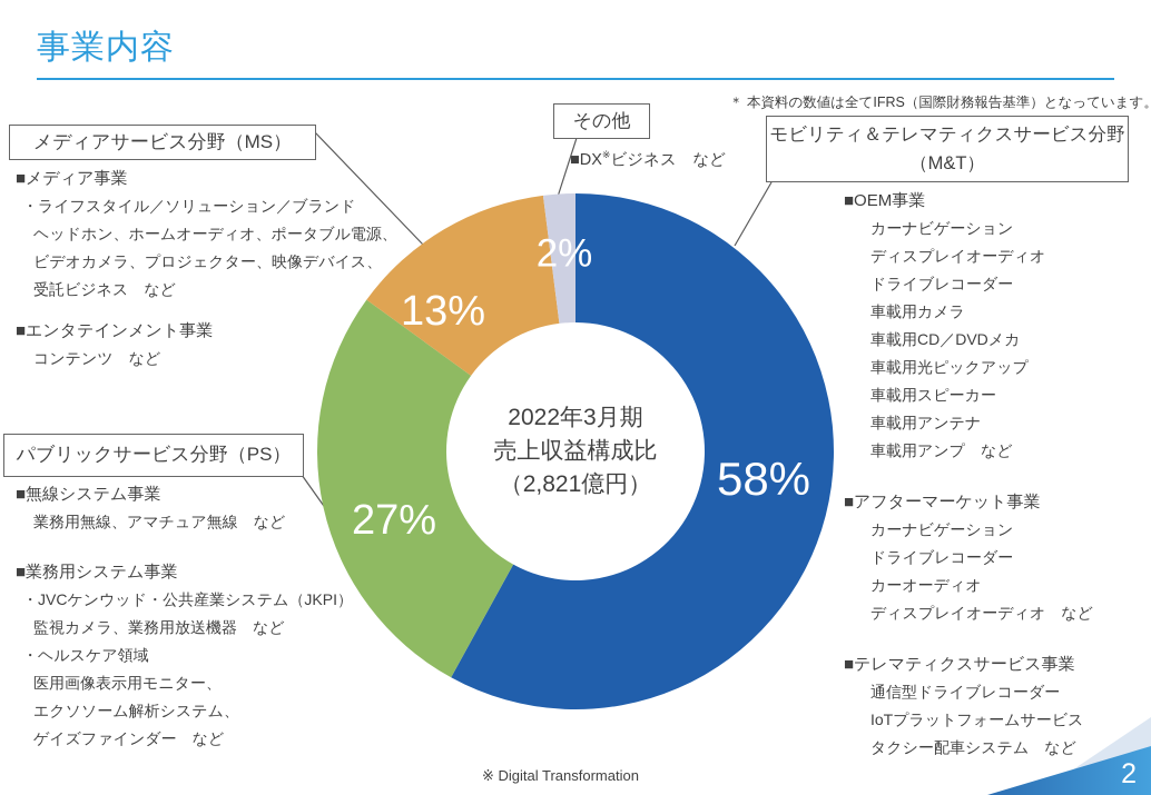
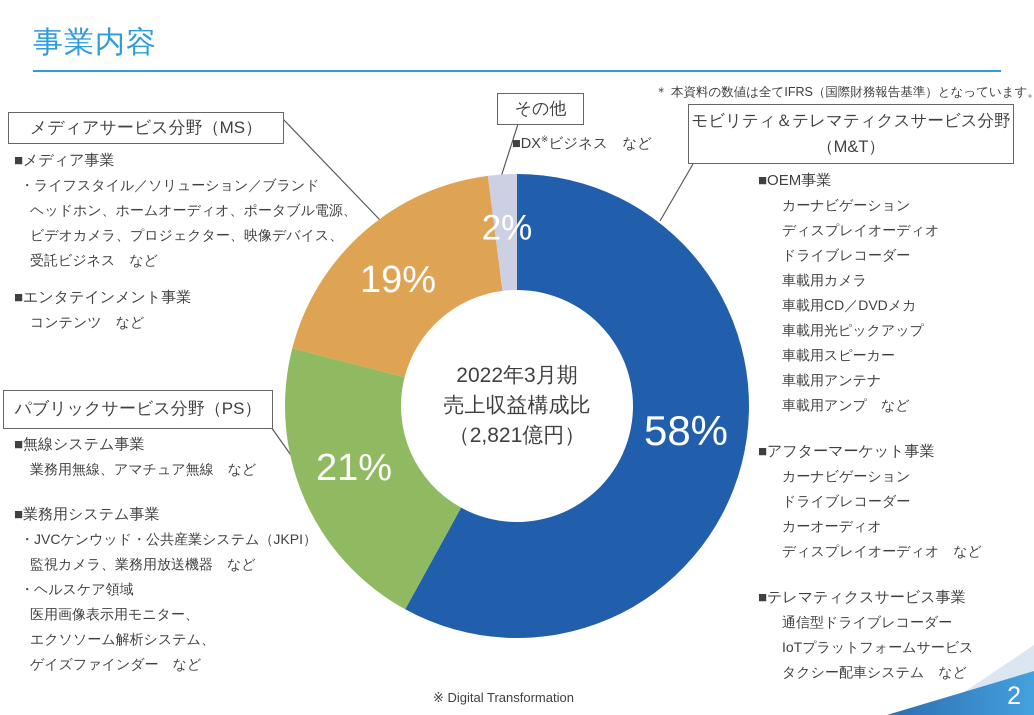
パブリックサービス分野（PS）: 27% -> 21%
メディアサービス分野（MS）: 13% -> 19%
